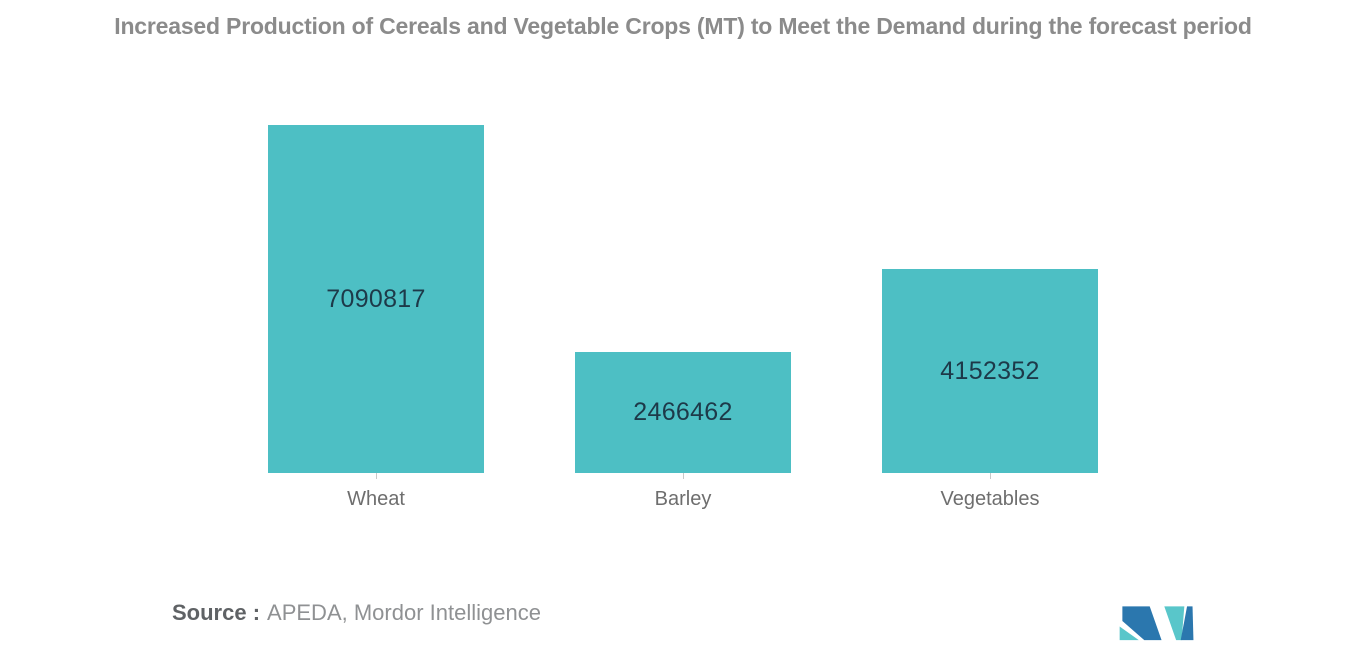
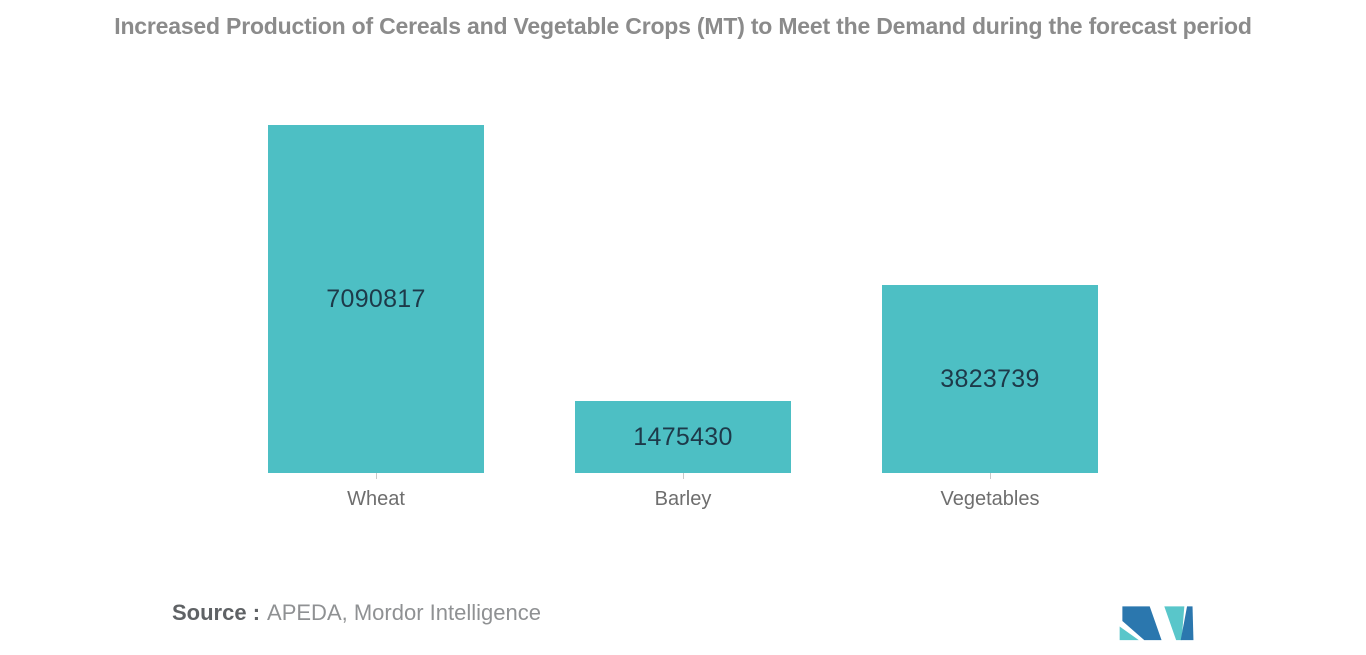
Barley: 2466462 -> 1475430
Vegetables: 4152352 -> 3823739
